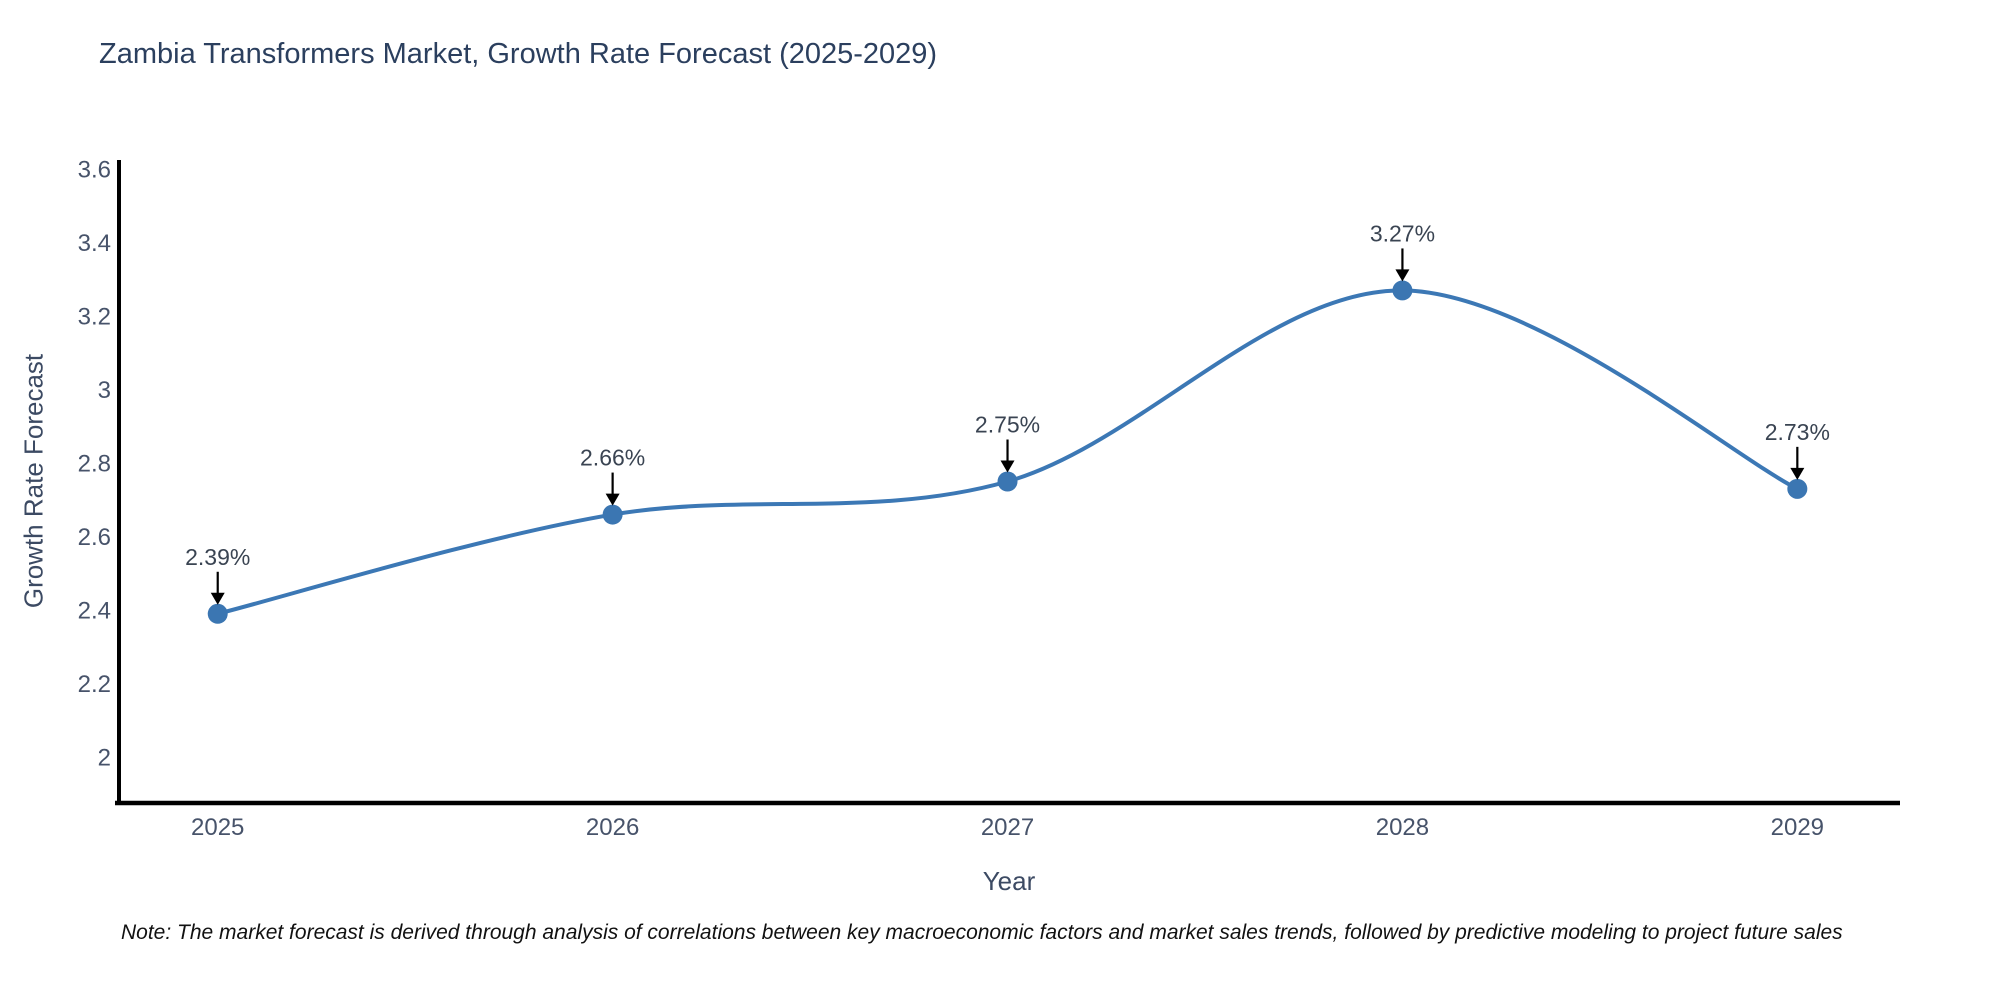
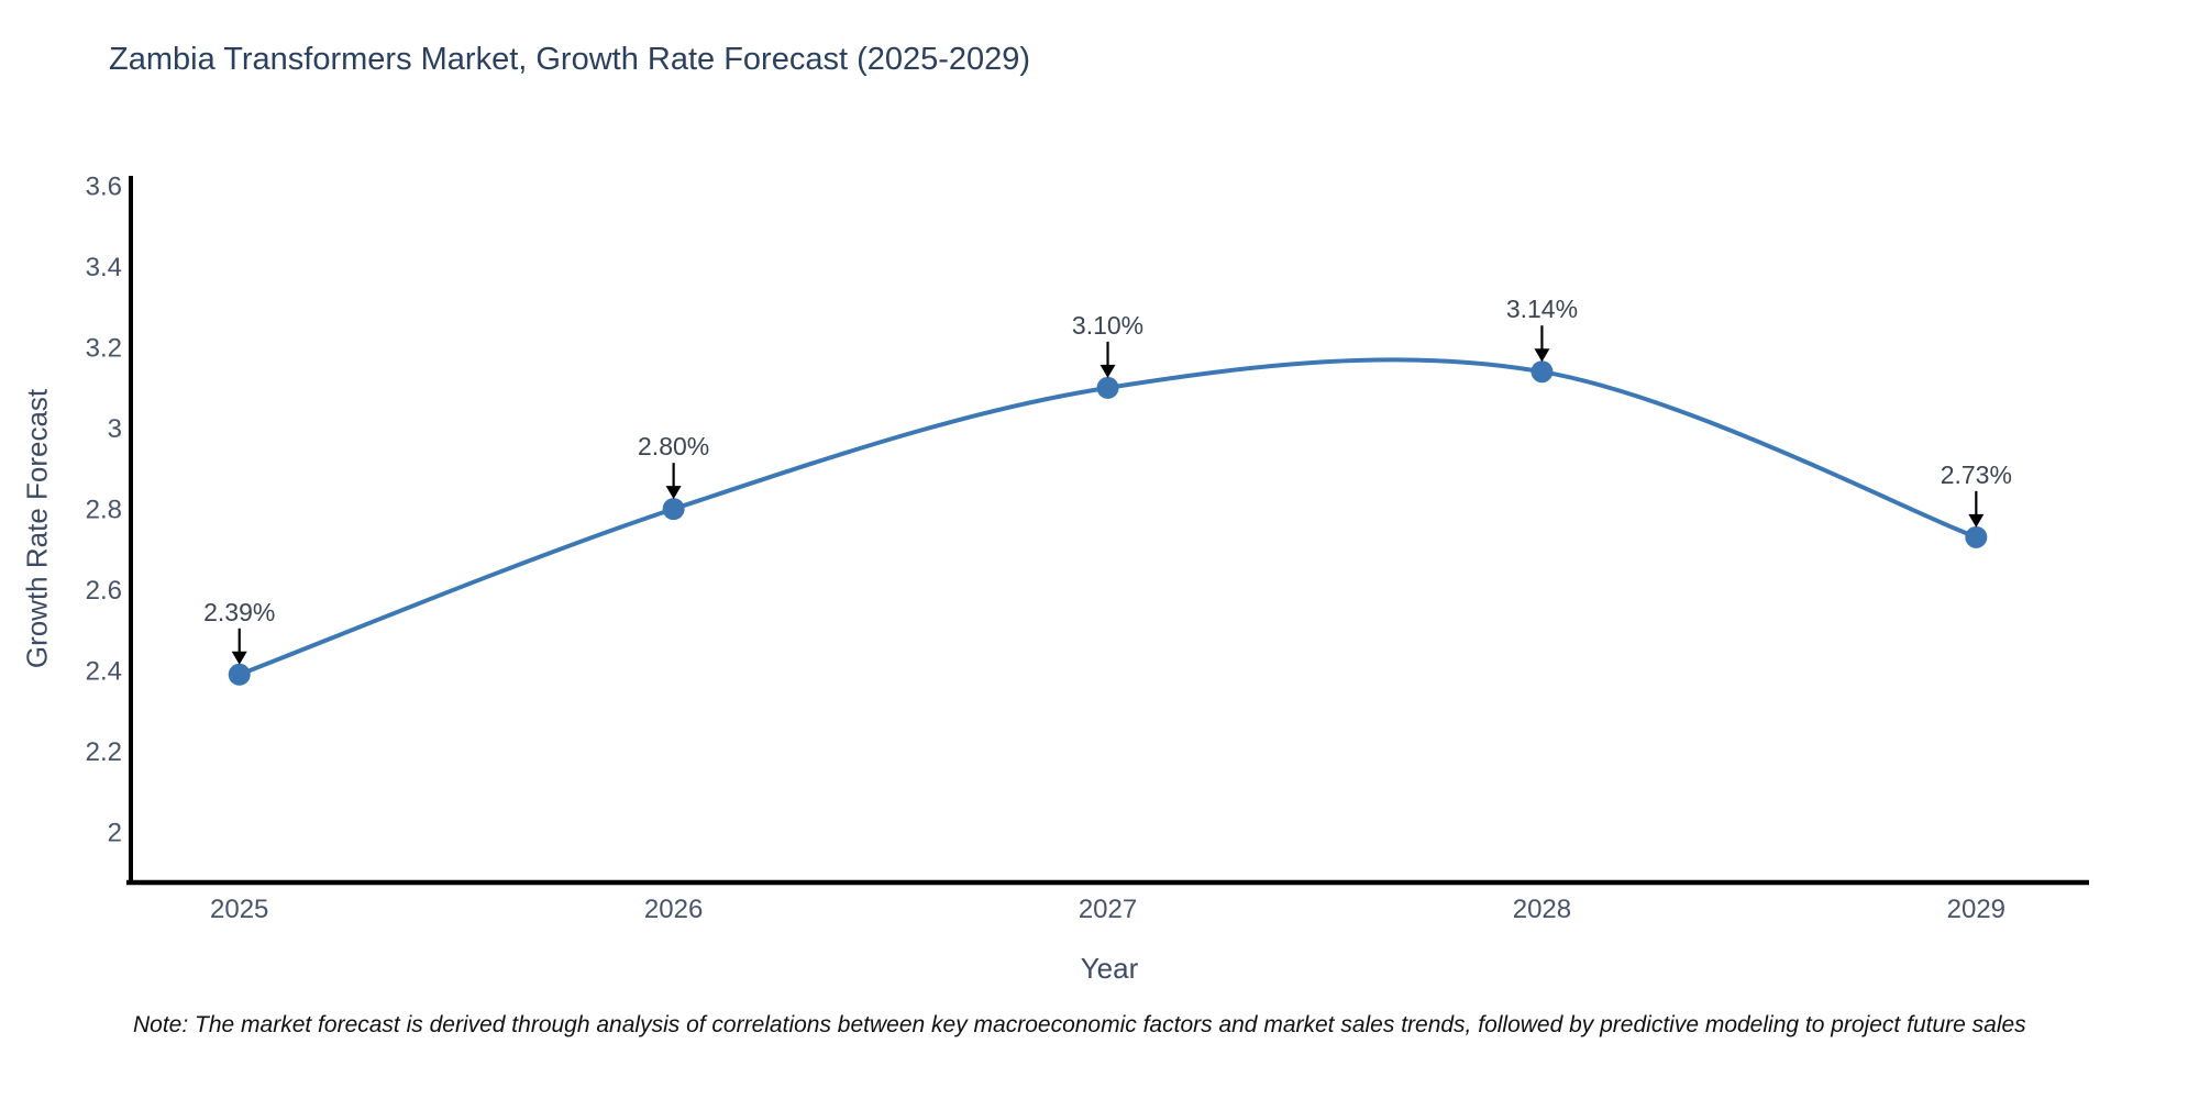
2026: 2.66% -> 2.80%
2027: 2.75% -> 3.10%
2028: 3.27% -> 3.14%
